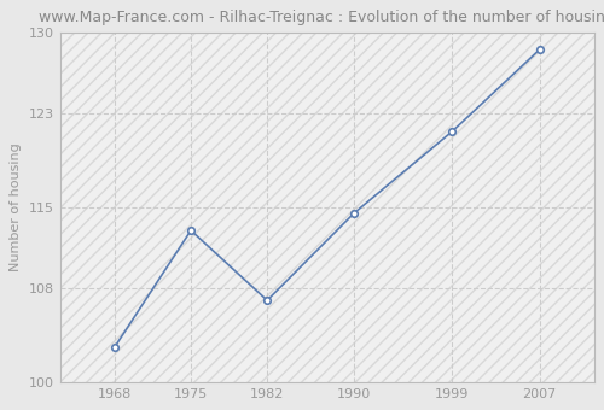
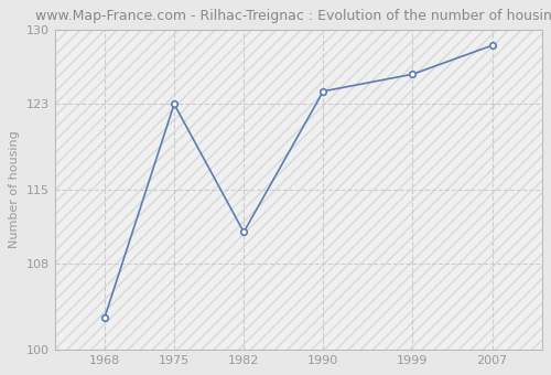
1975: 113.0 -> 123.0
1982: 107.0 -> 111.0
1990: 114.5 -> 124.2
1999: 121.5 -> 125.8
